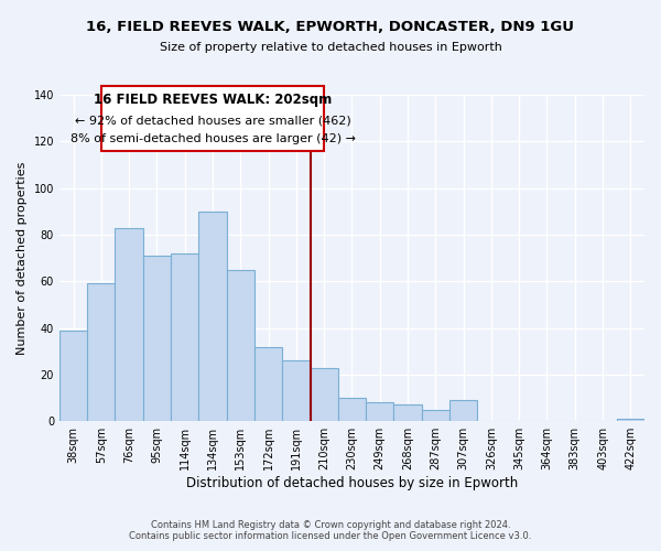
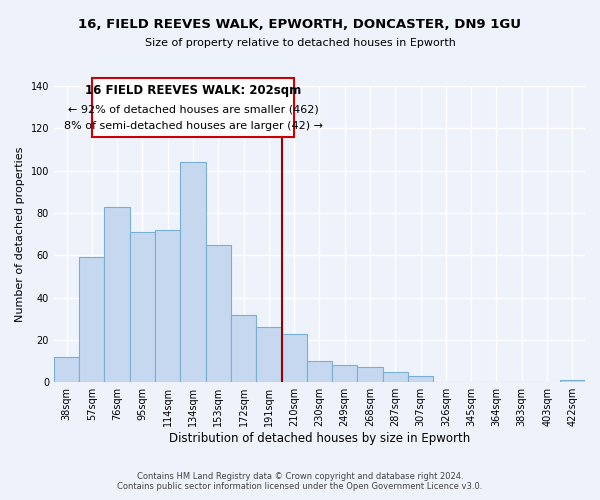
38sqm: 39 -> 12
134sqm: 90 -> 104
307sqm: 9 -> 3
